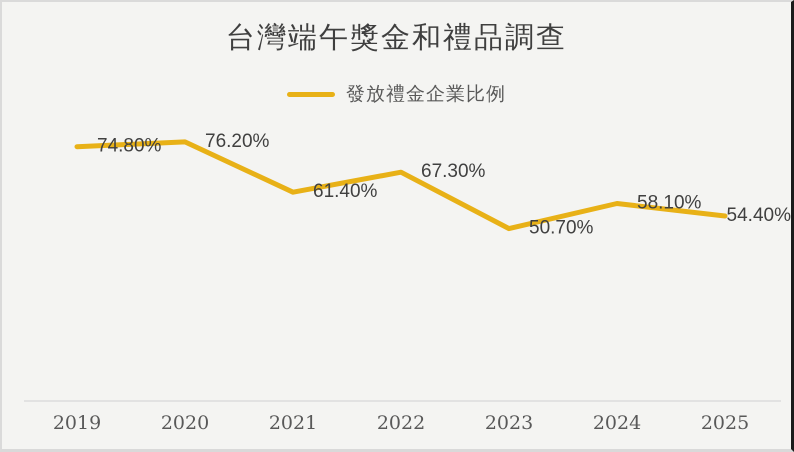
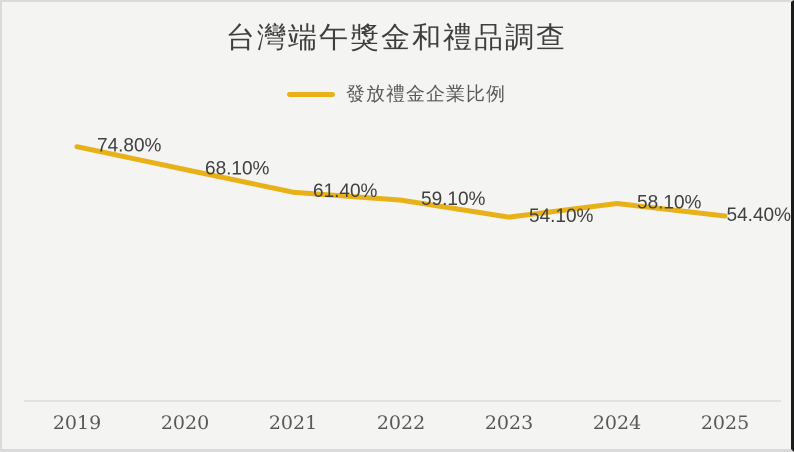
2020: 76.20% -> 68.10%
2022: 67.30% -> 59.10%
2023: 50.70% -> 54.10%
